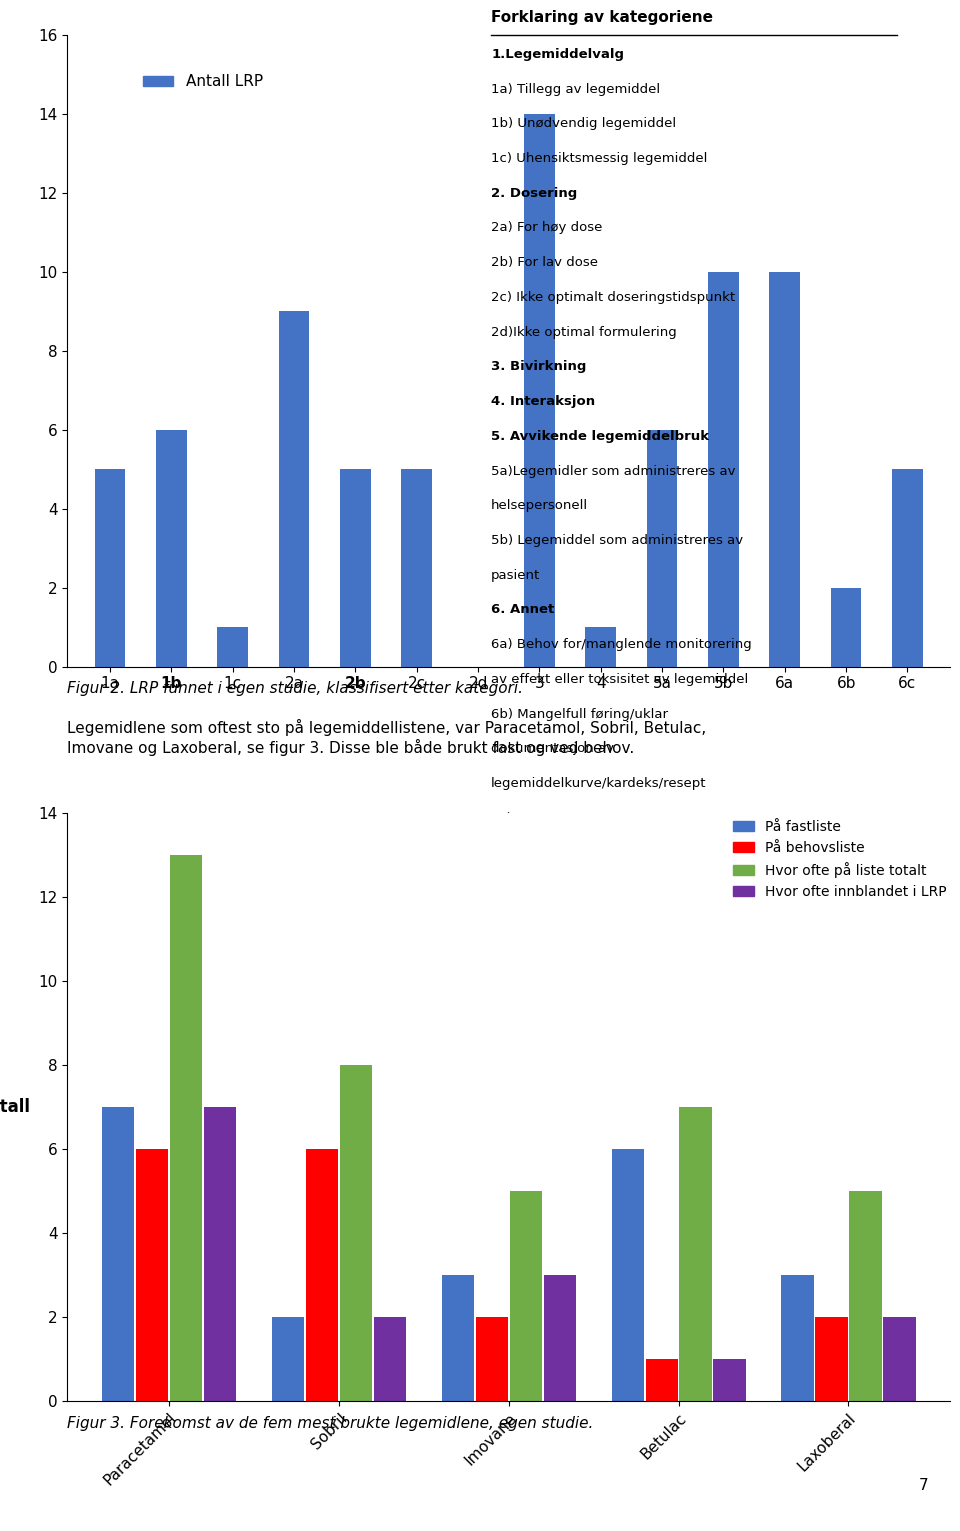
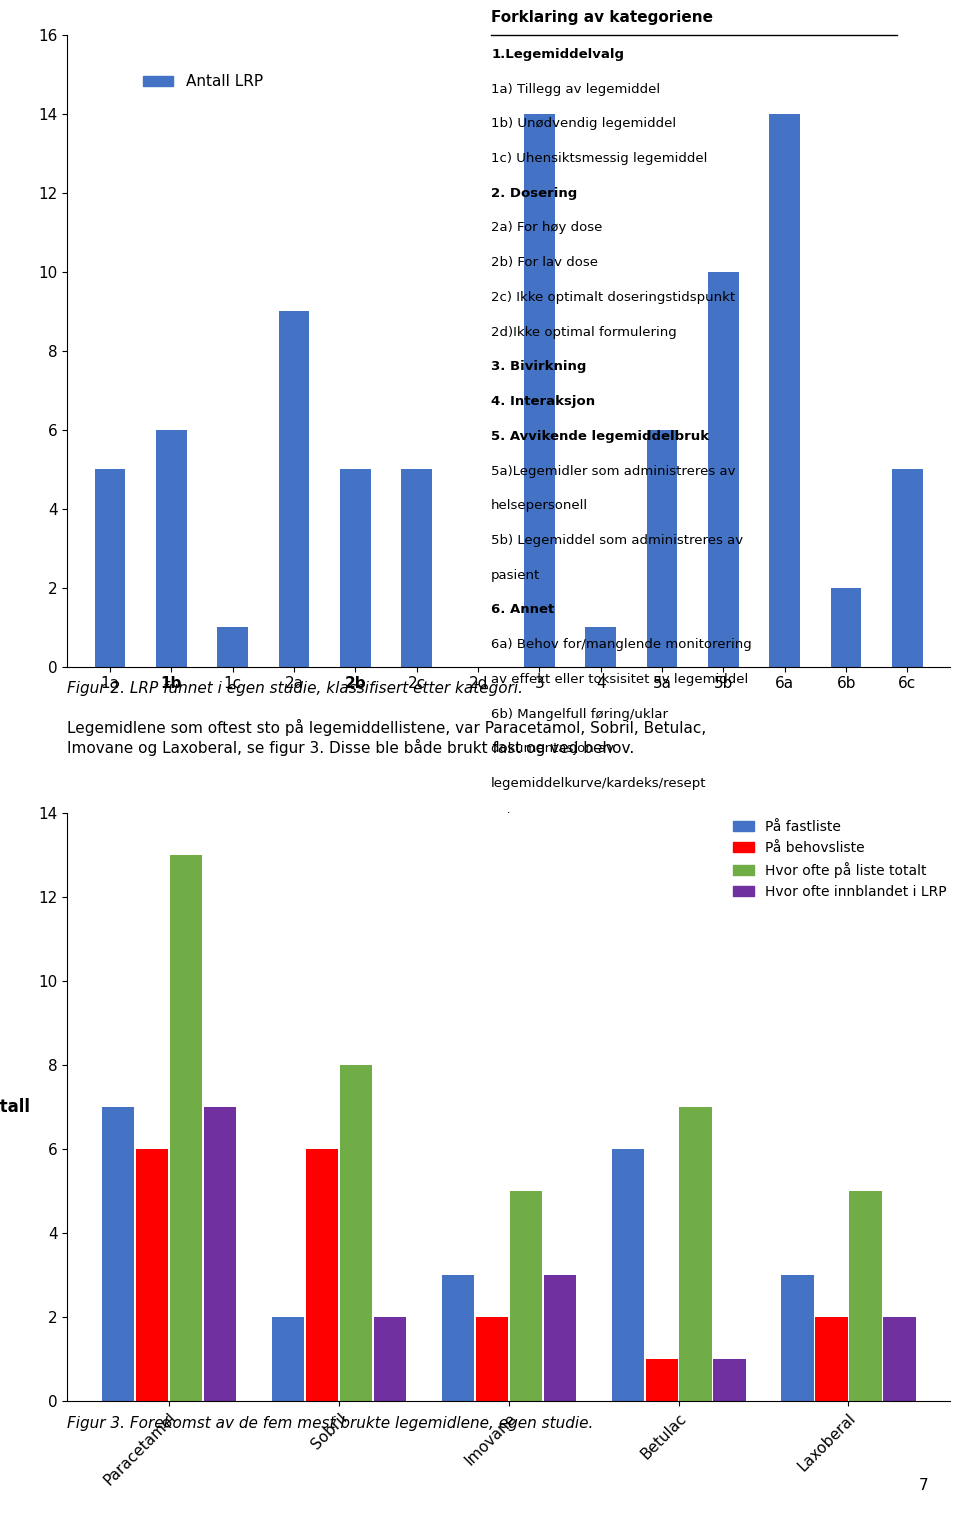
6a: 10 -> 14
